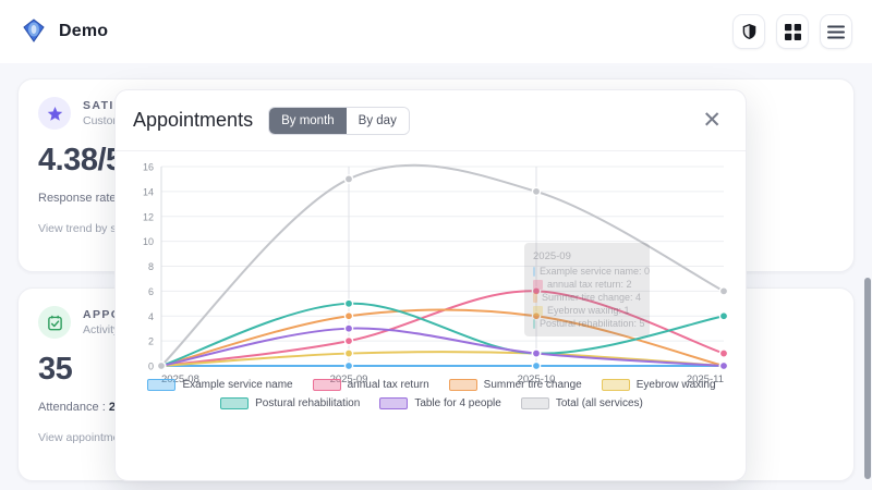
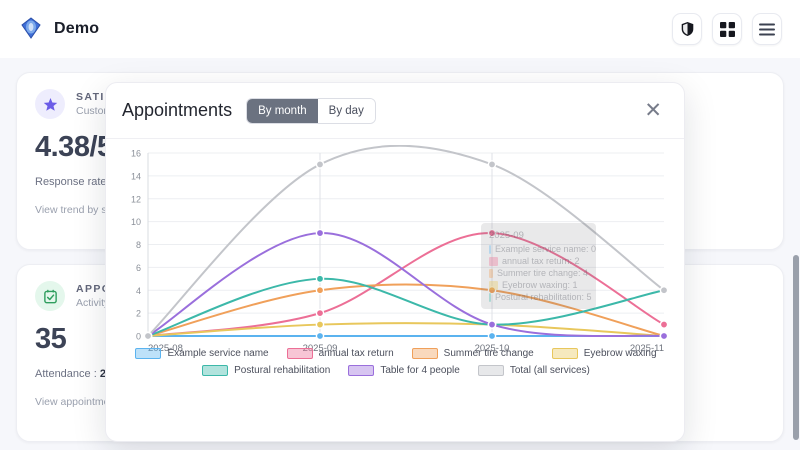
Table for 4 people/2025-09: 3 -> 9
annual tax return/2025-10: 6 -> 9
Total (all services)/2025-10: 14 -> 15
Total (all services)/2025-11: 6 -> 4
